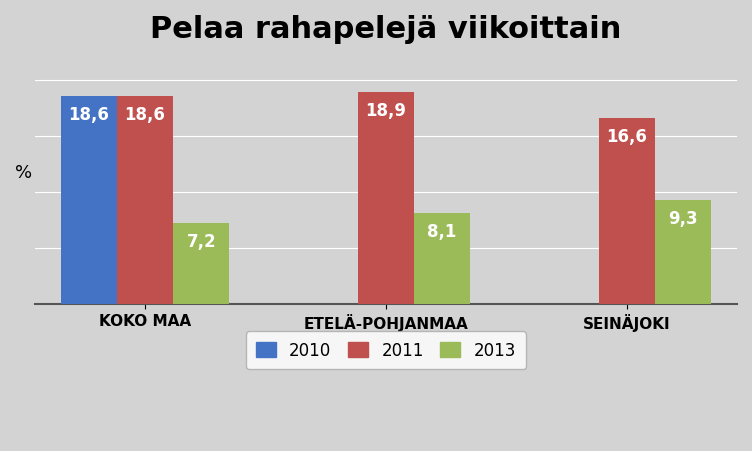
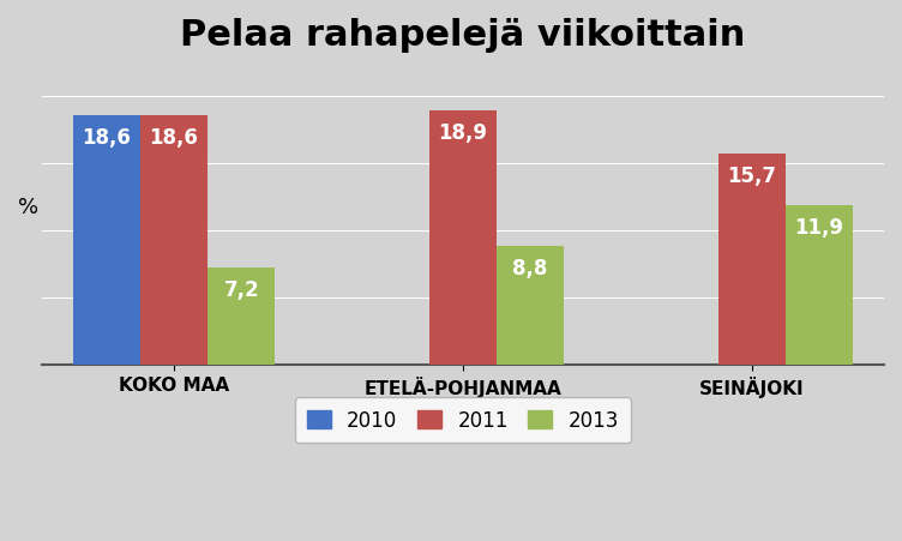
2013/ETELÄ-POHJANMAA: 8,1 -> 8,8
2011/SEINÄJOKI: 16,6 -> 15,7
2013/SEINÄJOKI: 9,3 -> 11,9
